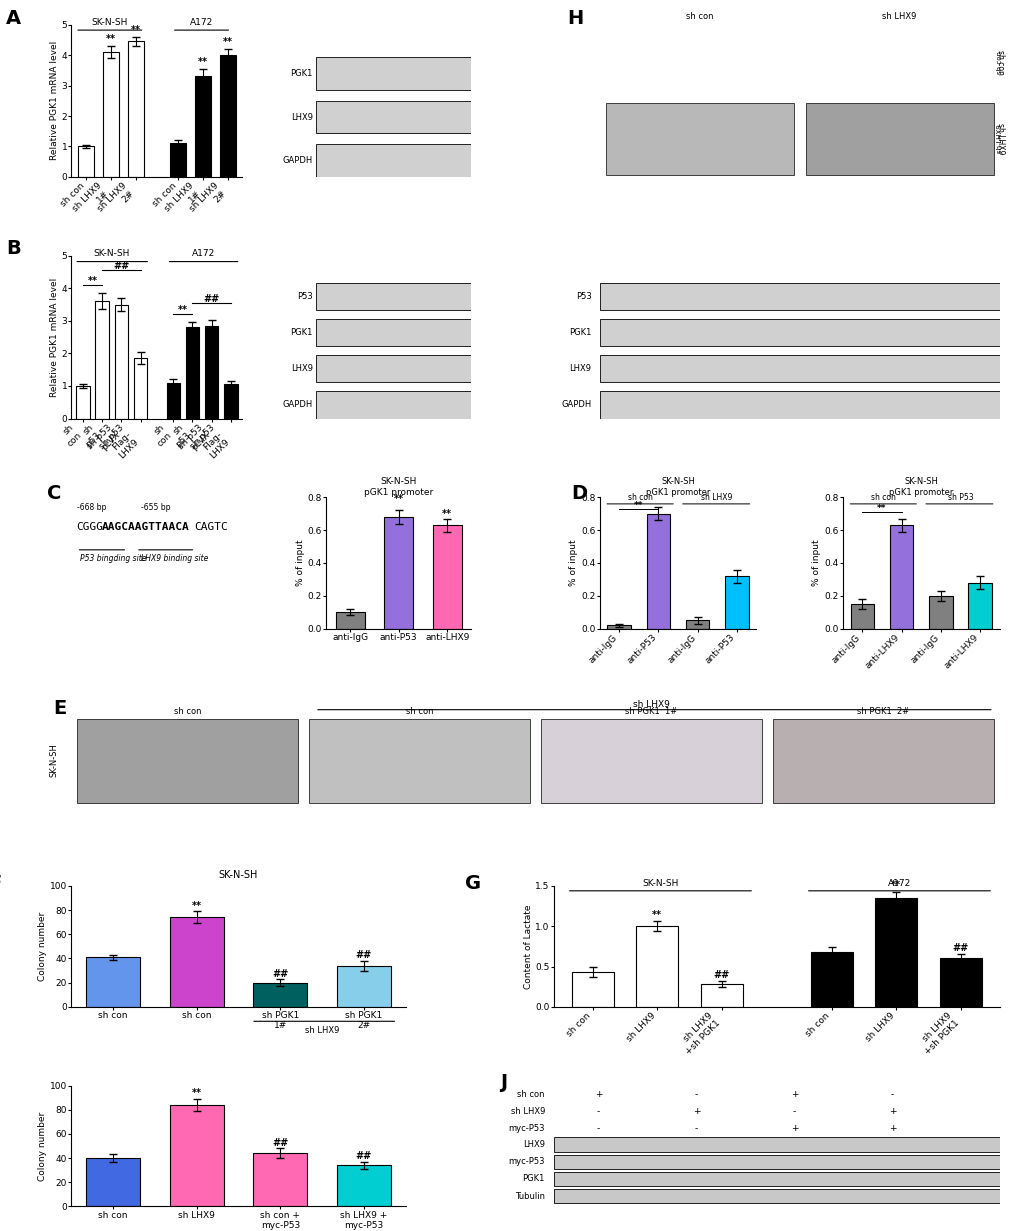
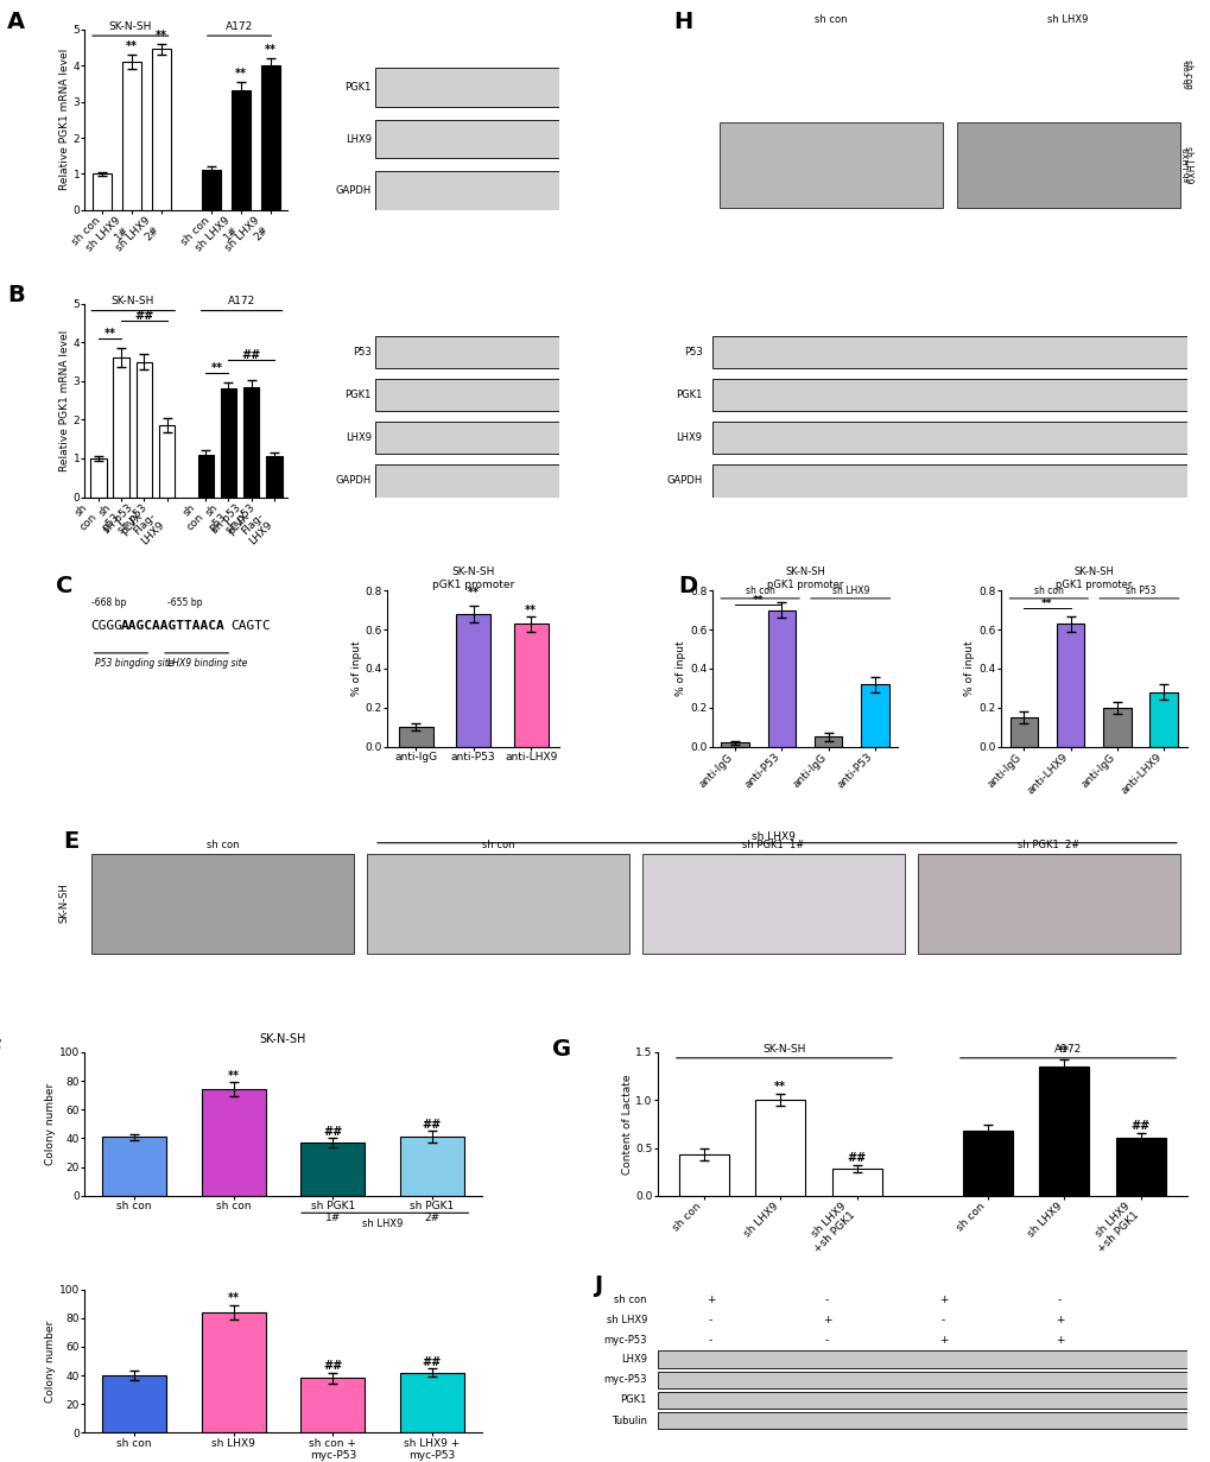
SK-N-SH/sh PGK1 1#: 20 -> 37
SK-N-SH/sh PGK1 2#: 34 -> 41
sh con + myc-P53: 44 -> 38
sh LHX9 + myc-P53: 34 -> 42
